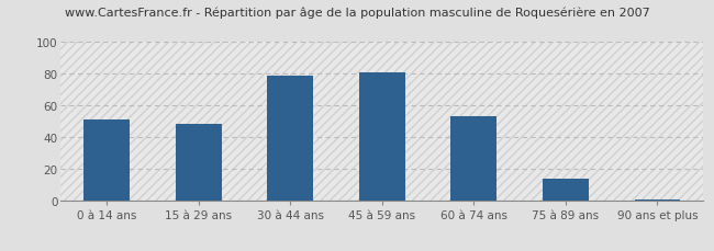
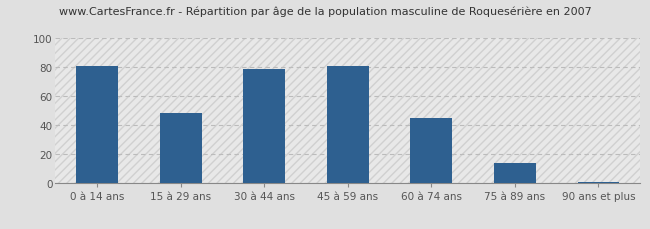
0 à 14 ans: 51 -> 81
60 à 74 ans: 53 -> 45
